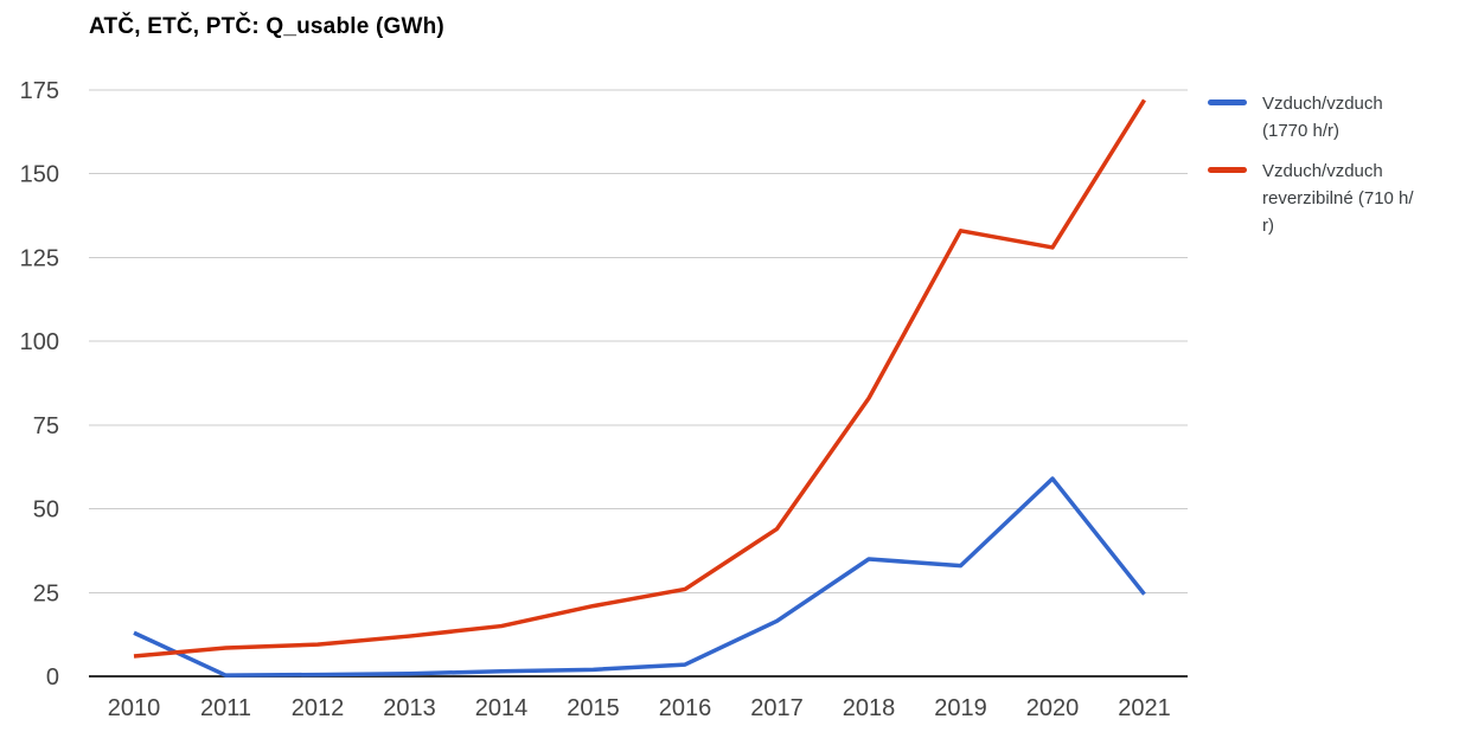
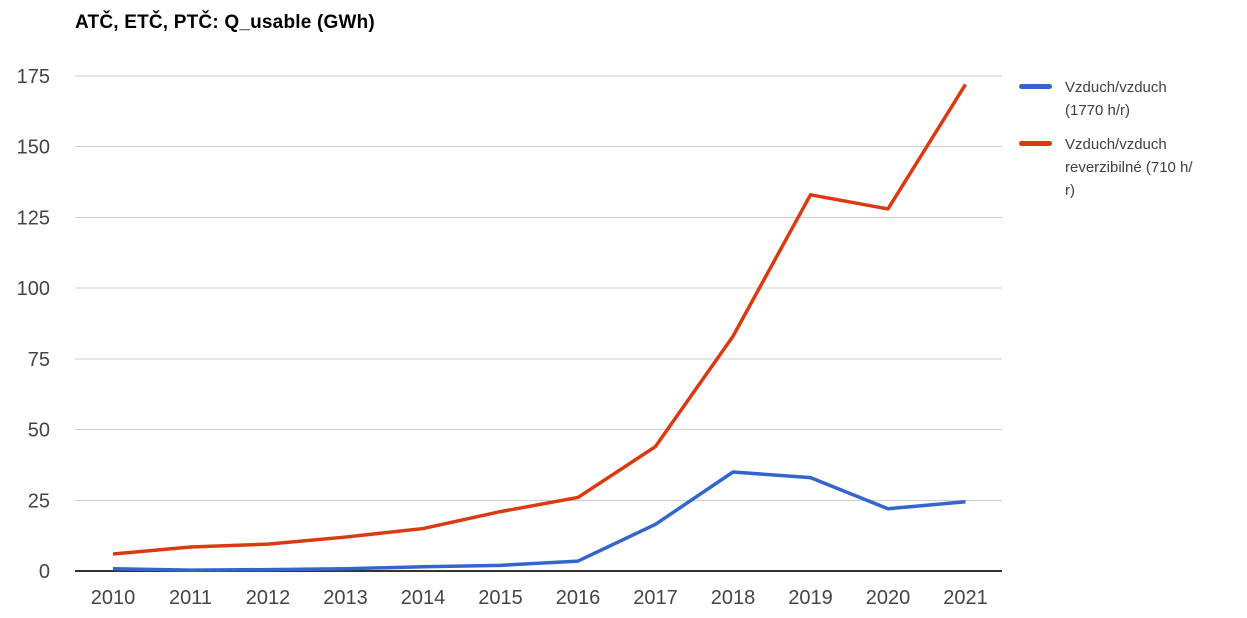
Vzduch/vzduch (1770 h/r)/2010: 13 -> 1
Vzduch/vzduch (1770 h/r)/2020: 59 -> 22
